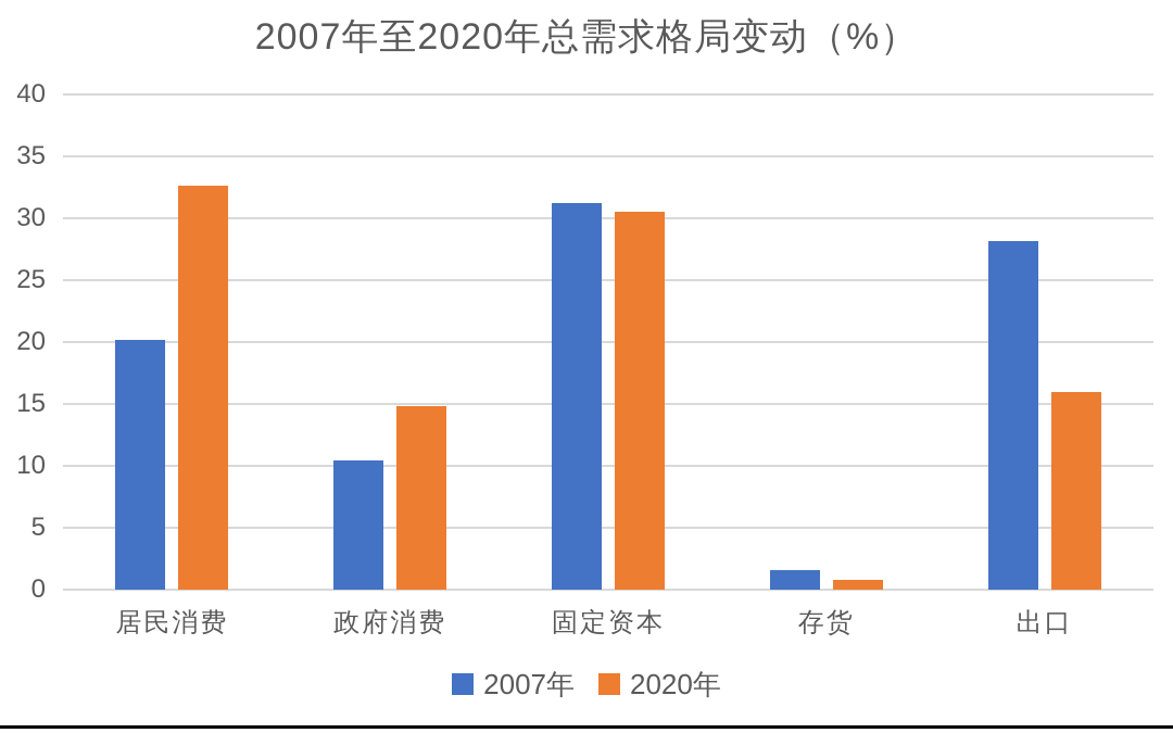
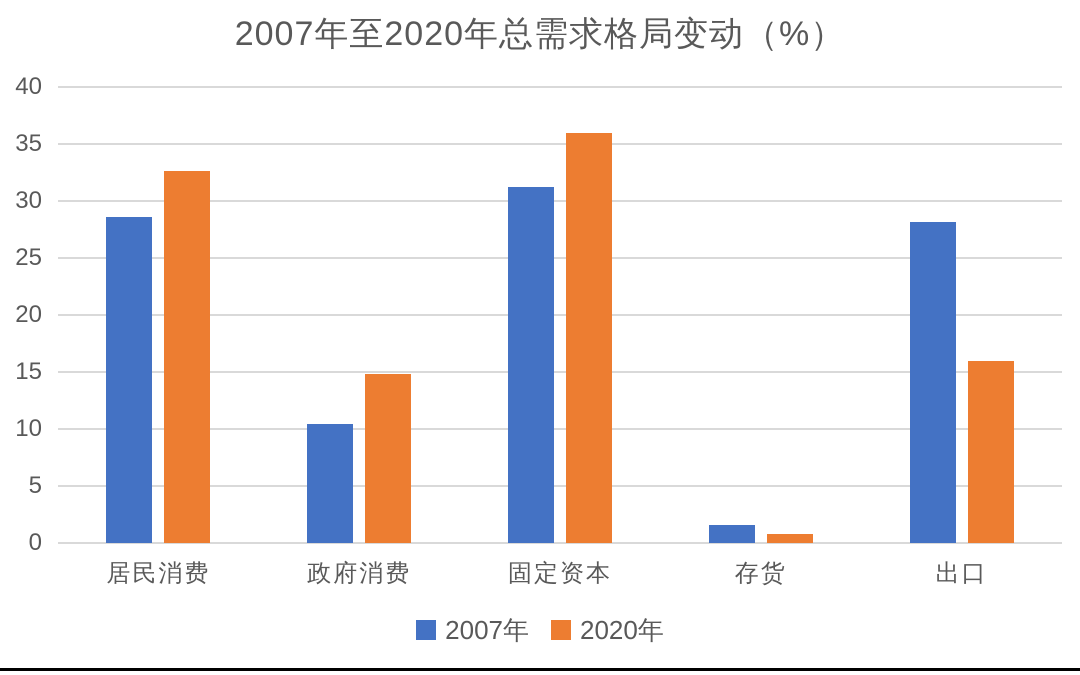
2007年/居民消费: 20.2 -> 28.6
2020年/固定资本: 30.5 -> 36.0
